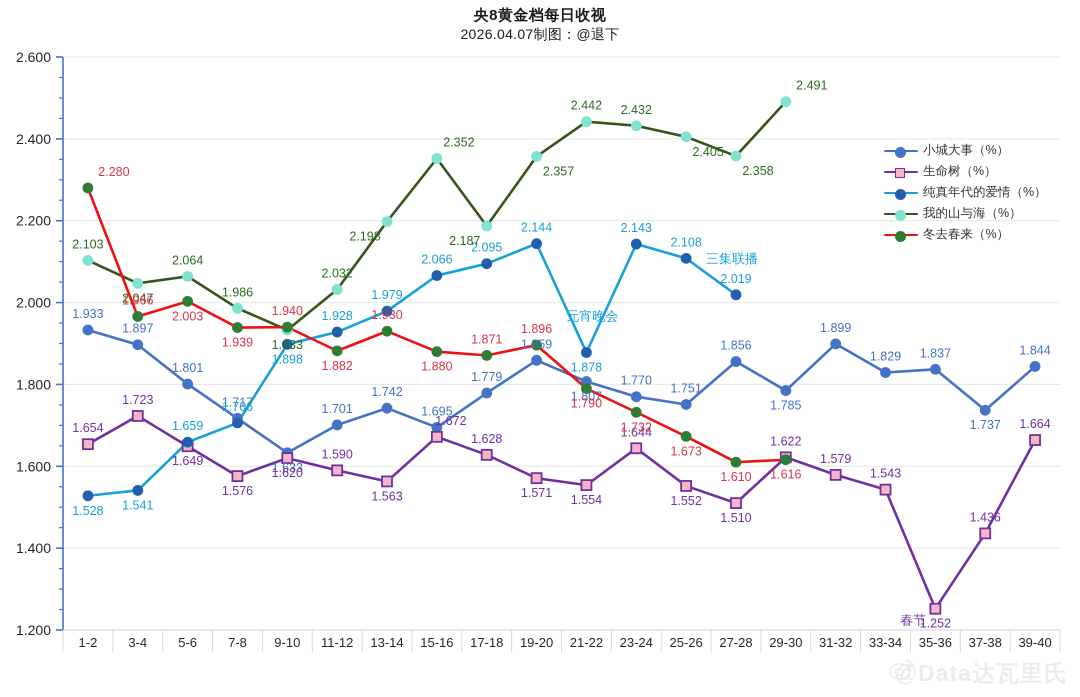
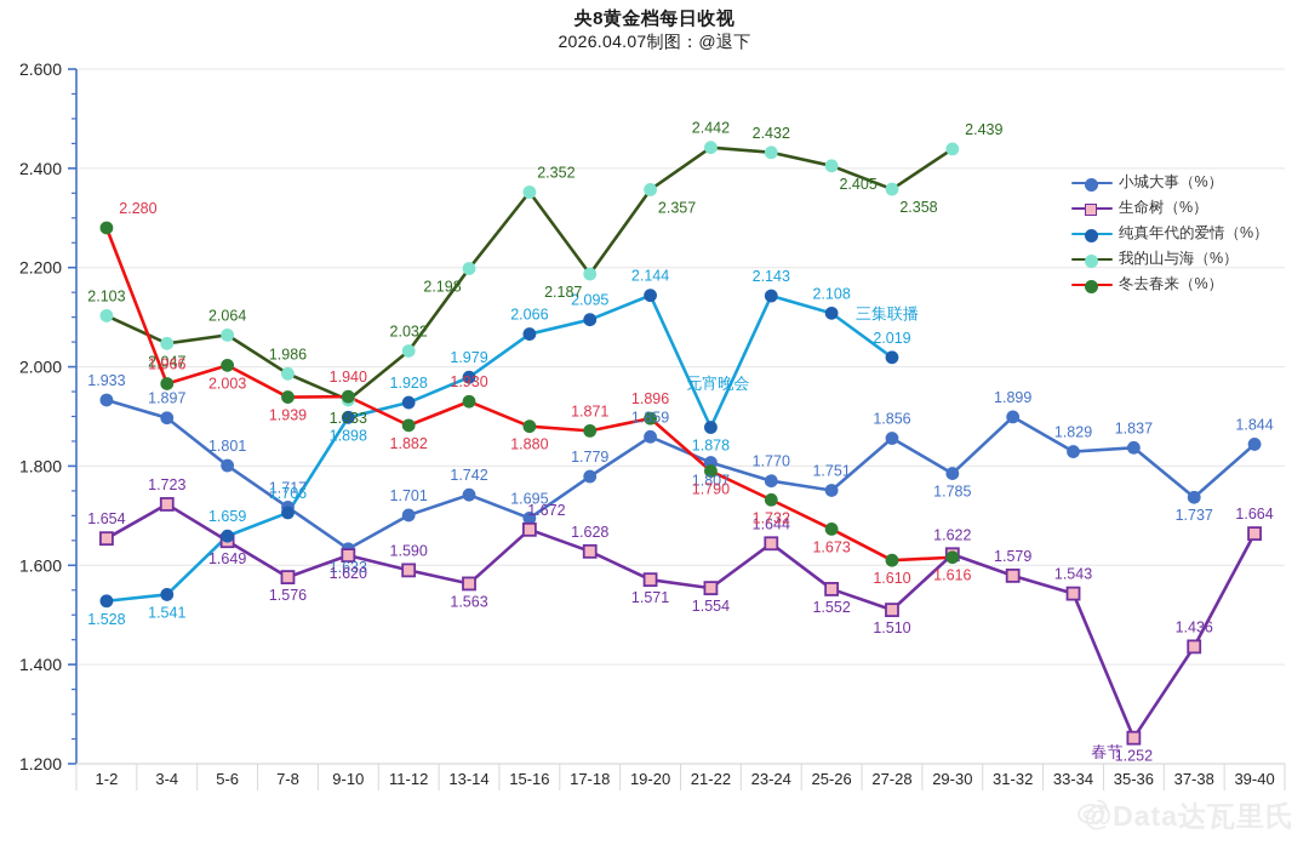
我的山与海（%）/29-30: 2.491 -> 2.439
